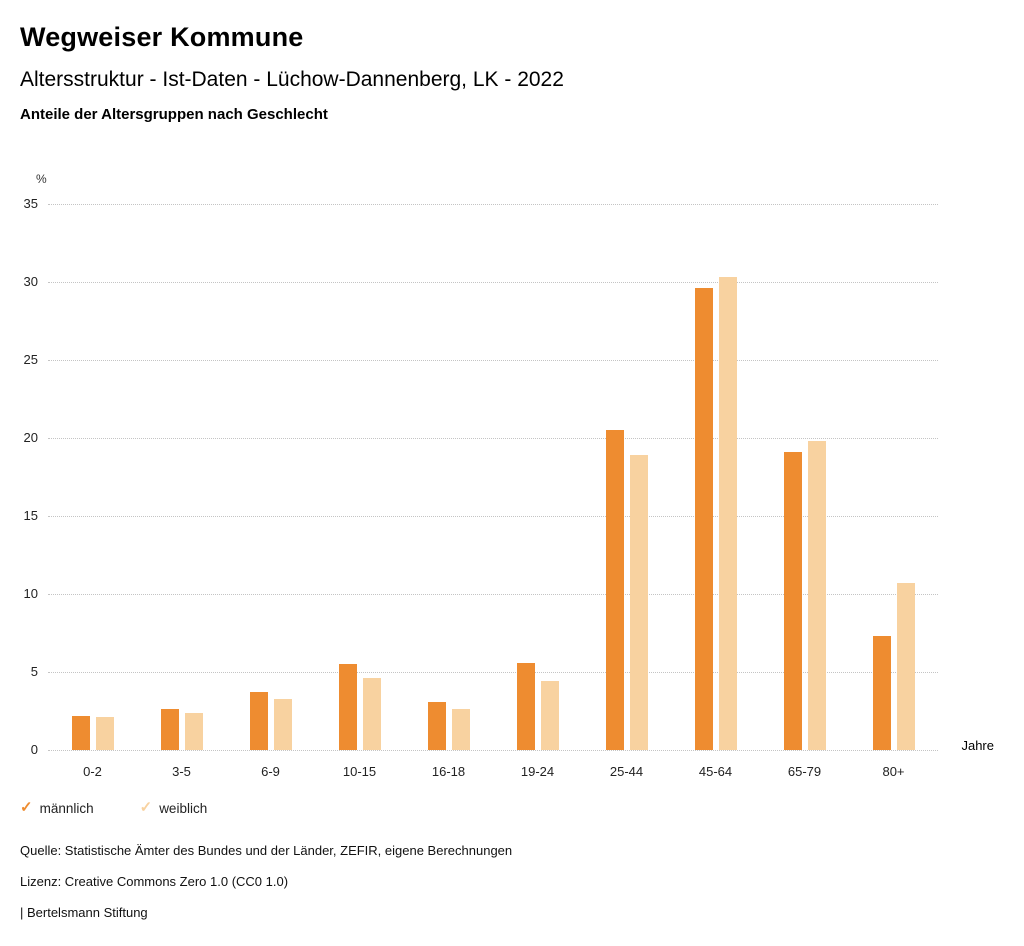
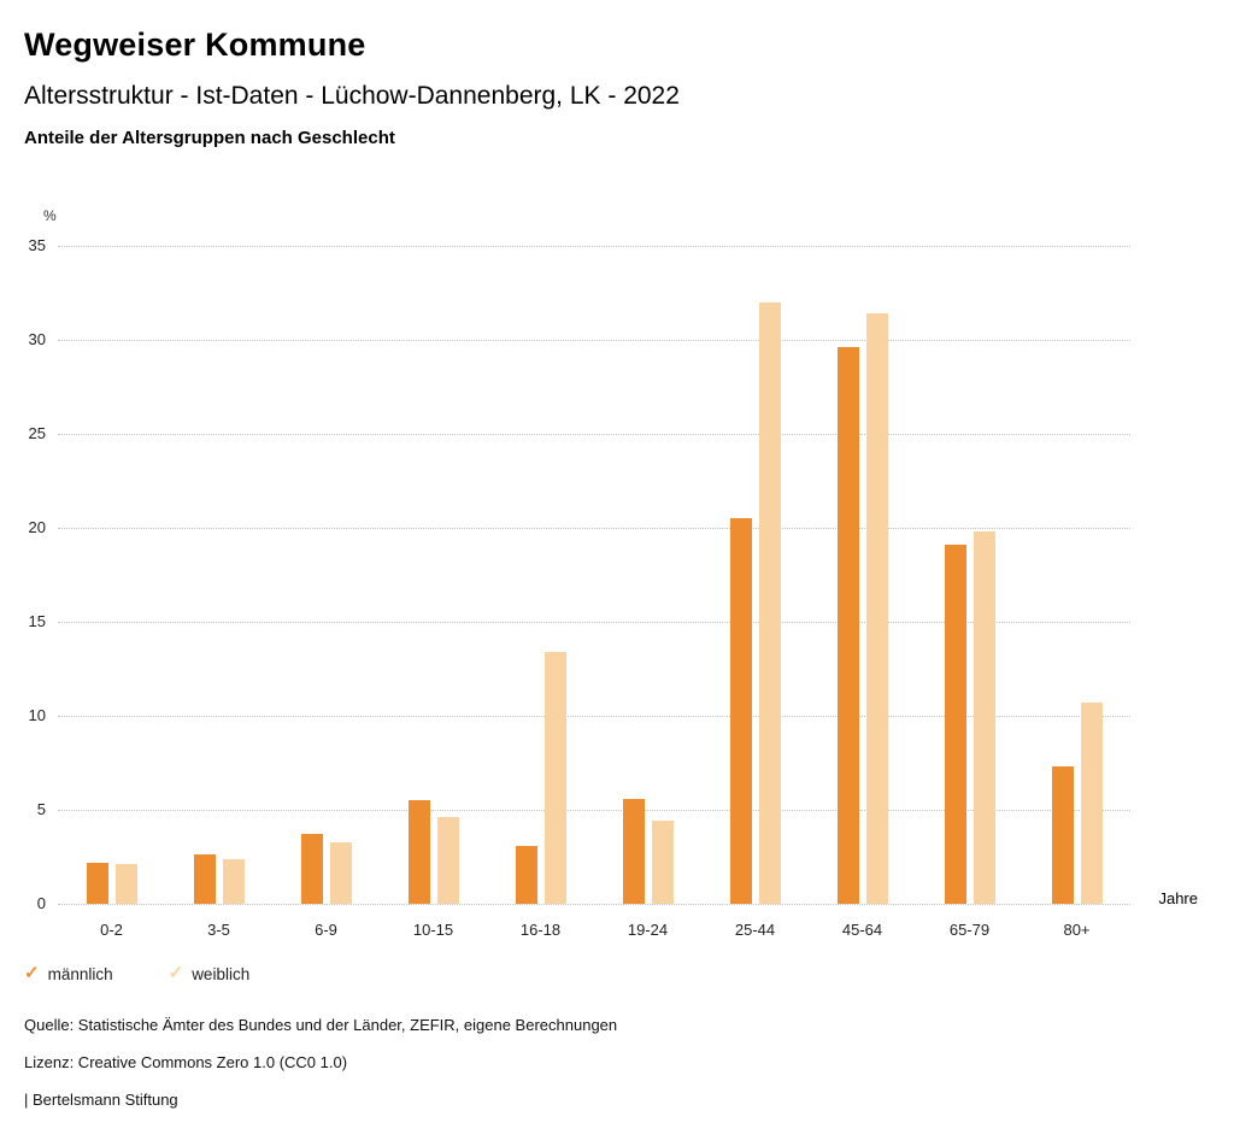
weiblich/16-18: 2.6 -> 13.4
weiblich/25-44: 18.9 -> 32.0
weiblich/45-64: 30.3 -> 31.4
